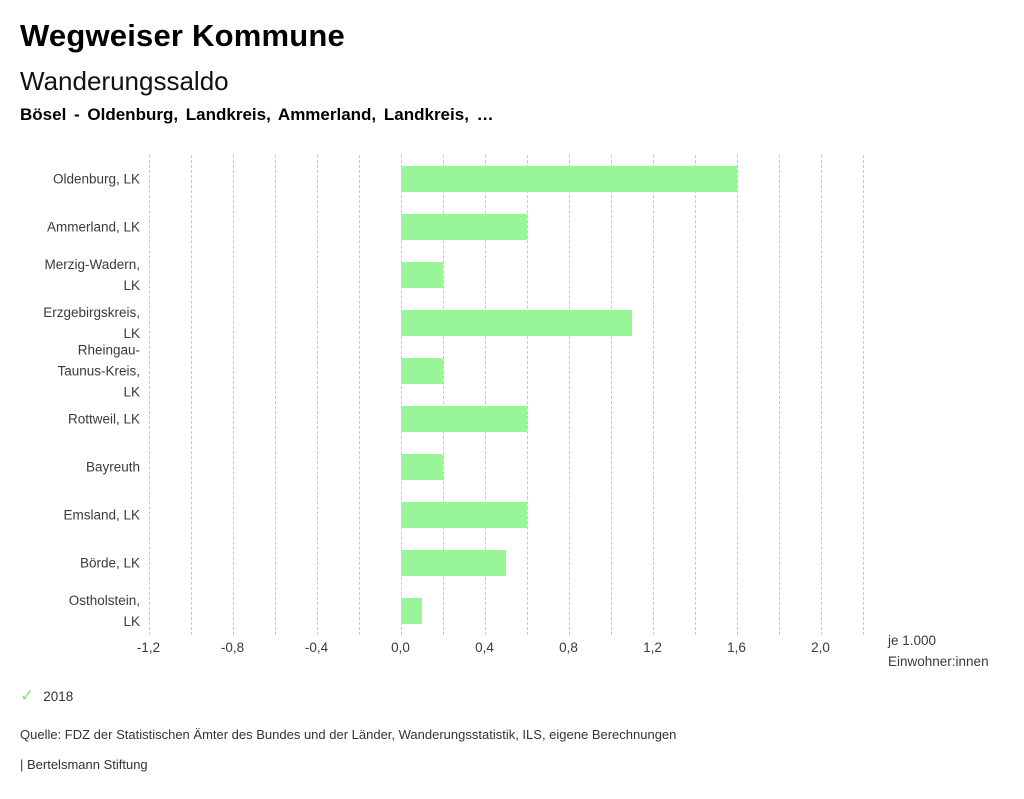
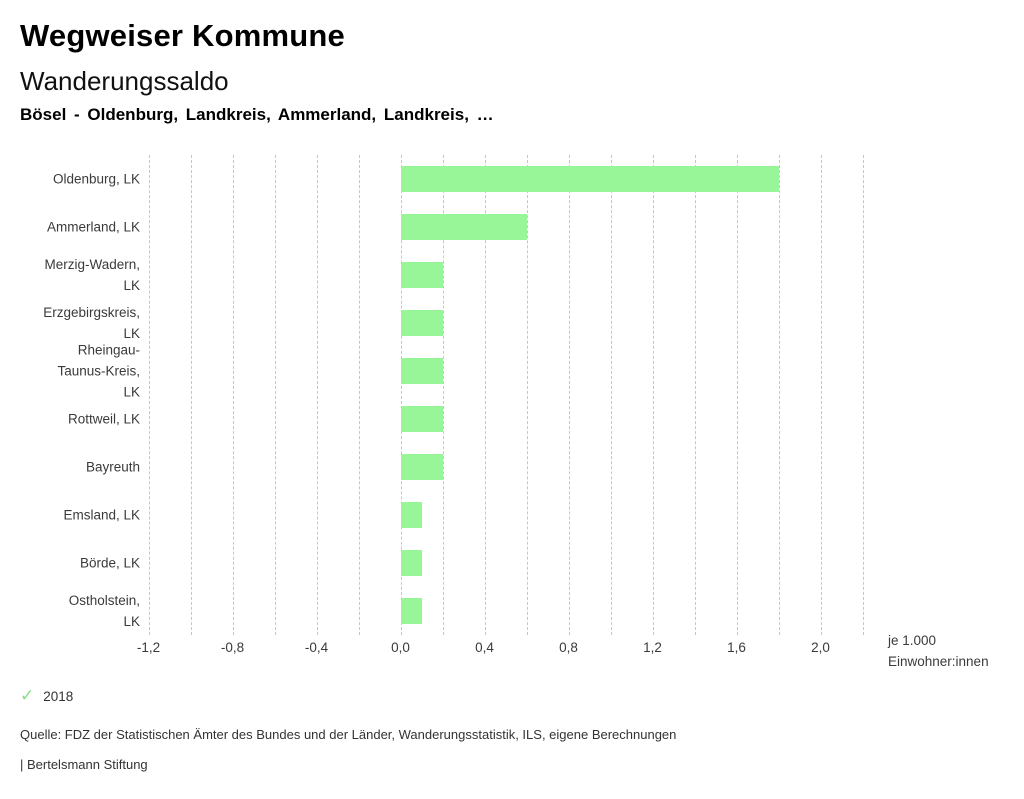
Oldenburg, LK: 1,6 -> 1,8
Erzgebirgskreis, LK: 1,1 -> 0,2
Rottweil, LK: 0,6 -> 0,2
Emsland, LK: 0,6 -> 0,1
Börde, LK: 0,5 -> 0,1
